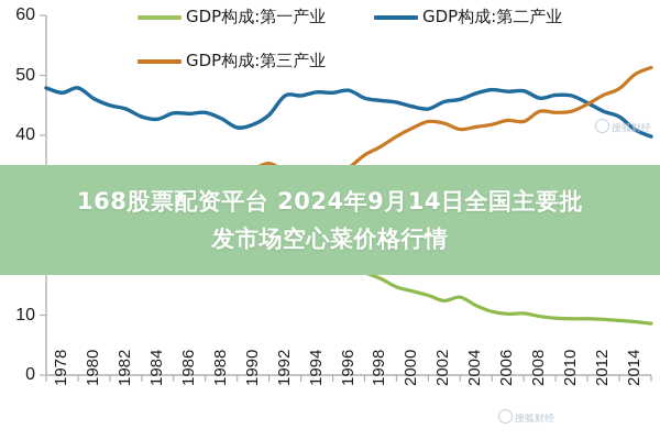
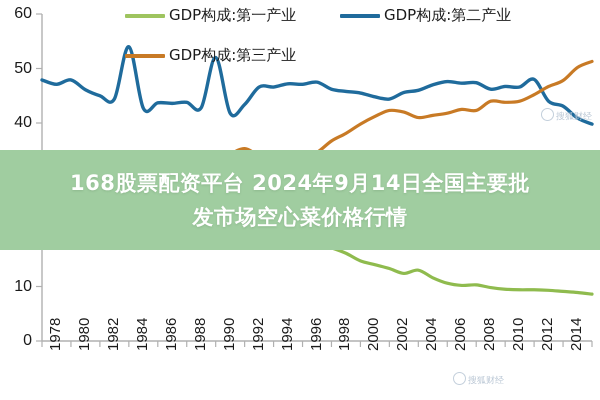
GDP构成:第二产业/1984: 43 -> 54
GDP构成:第二产业/1990: 41 -> 52
GDP构成:第二产业/2012: 45 -> 48
